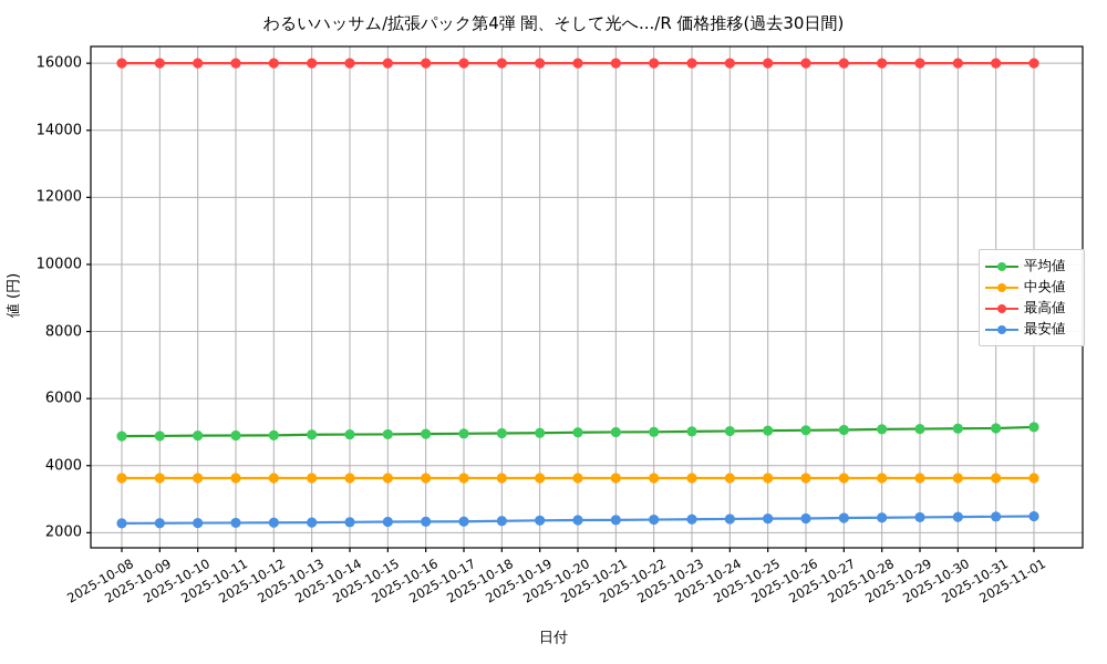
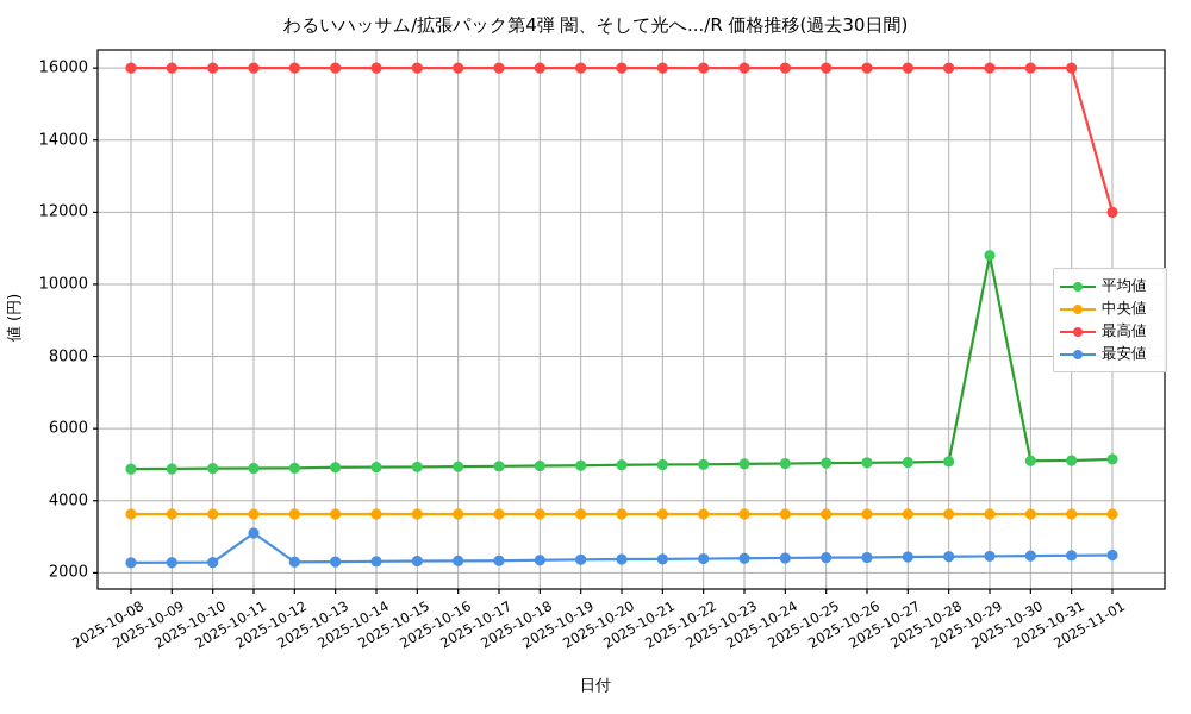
最安値/2025-10-11: 2300 -> 3100
平均値/2025-10-29: 5100 -> 10800
最高値/2025-11-01: 16000 -> 12000
